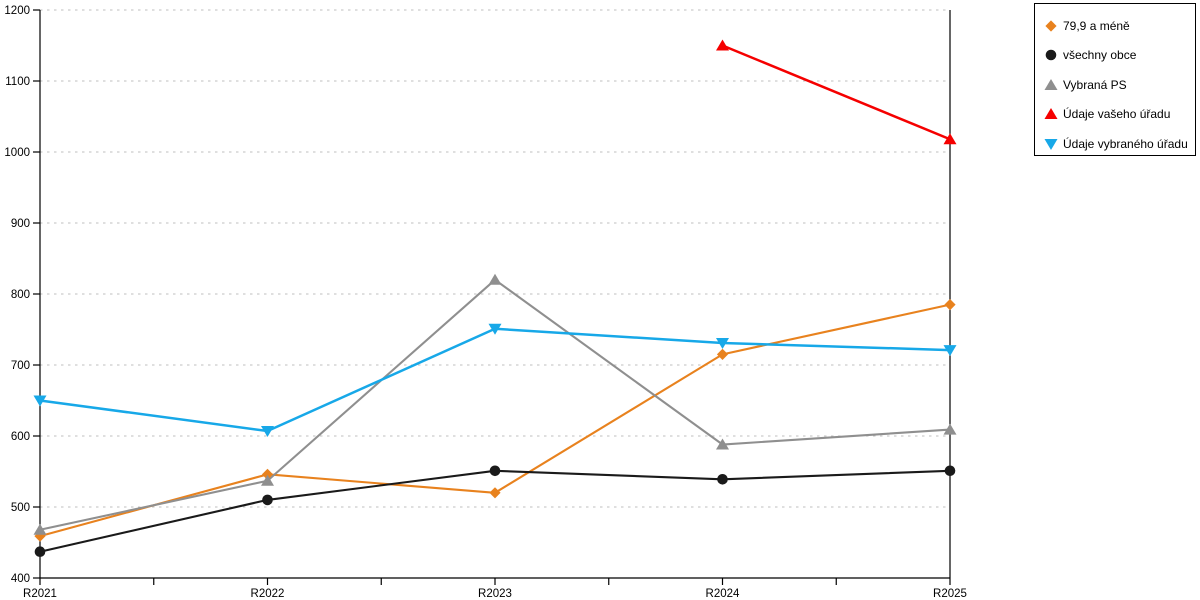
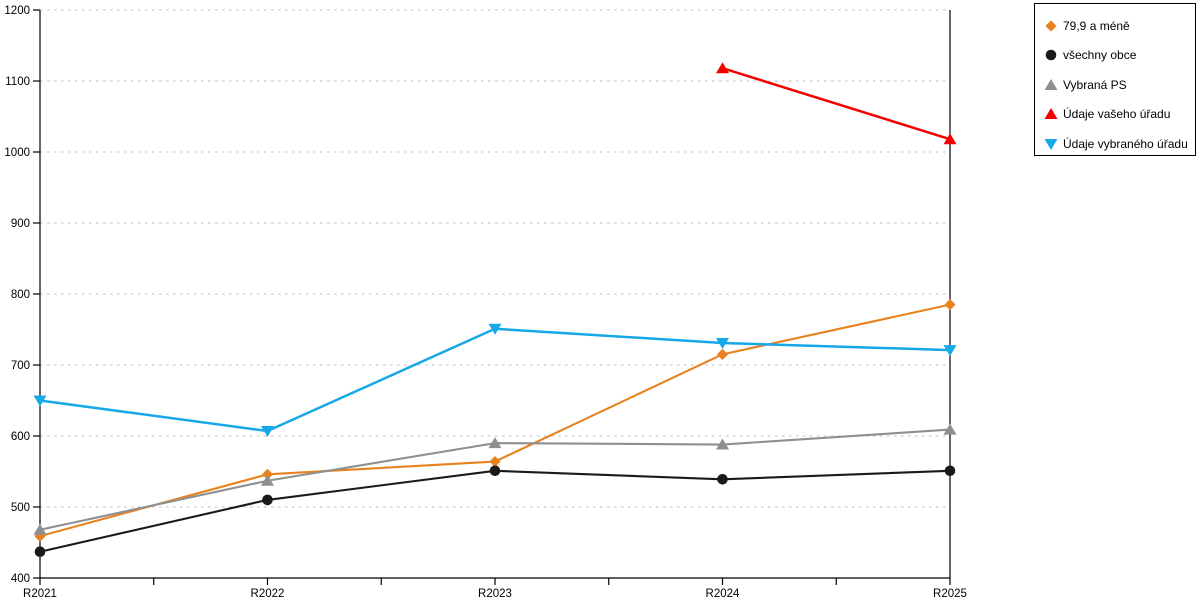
79,9 a méně/R2023: 520 -> 560
Vybraná PS/R2023: 820 -> 590
Údaje vašeho úřadu/R2024: 1150 -> 1120
